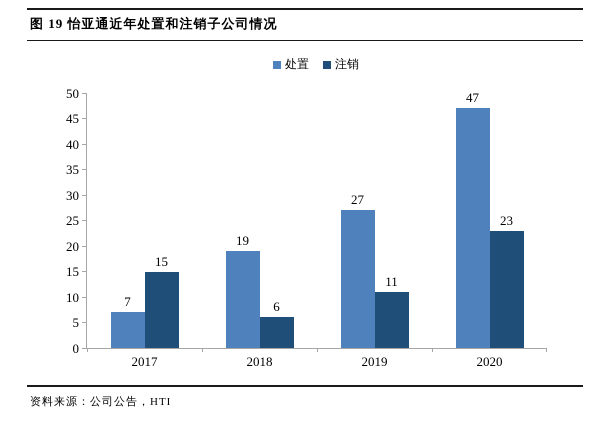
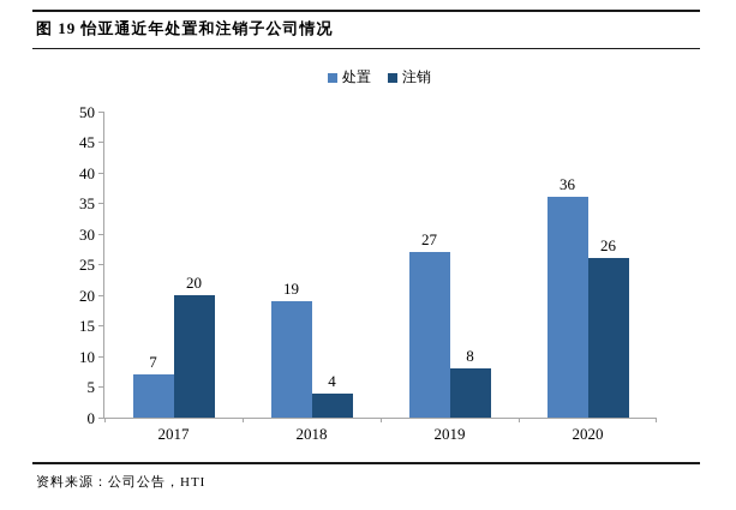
注销/2017: 15 -> 20
注销/2018: 6 -> 4
注销/2019: 11 -> 8
处置/2020: 47 -> 36
注销/2020: 23 -> 26
